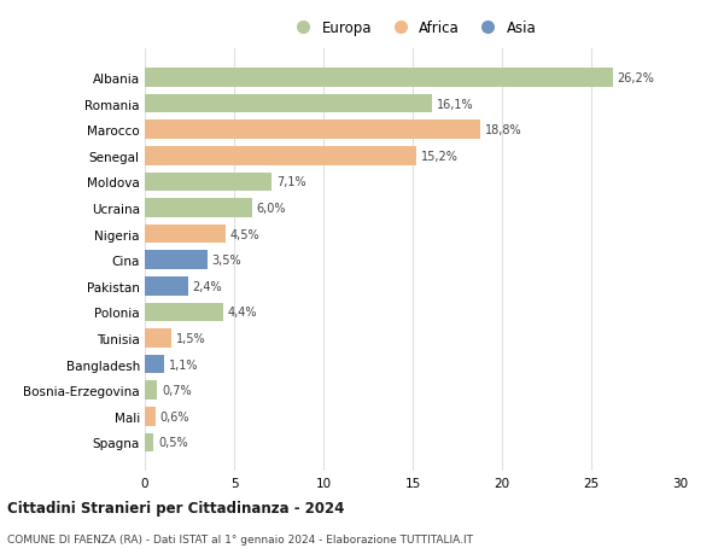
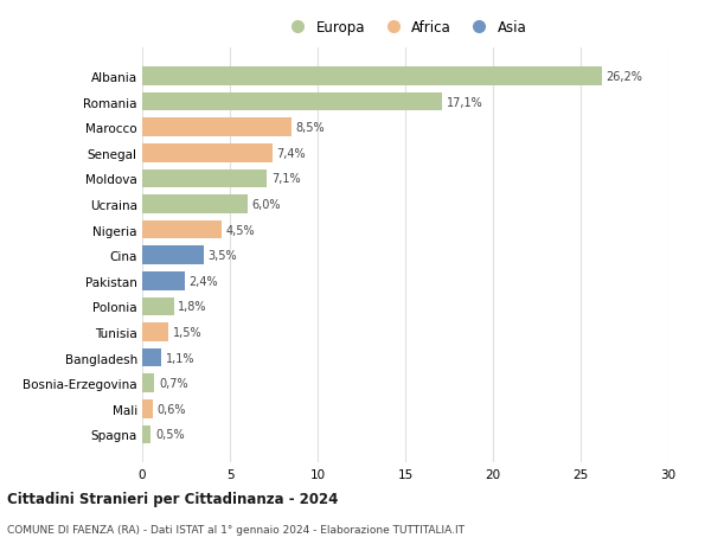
Romania: 16,1% -> 17,1%
Marocco: 18,8% -> 8,5%
Senegal: 15,2% -> 7,4%
Polonia: 4,4% -> 1,8%
